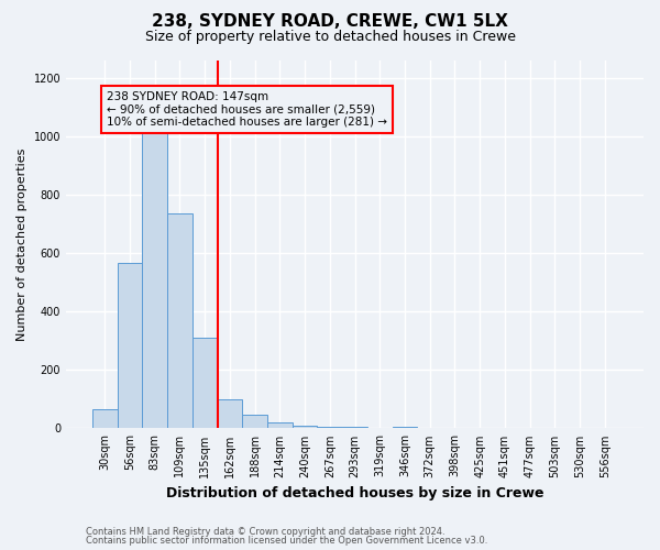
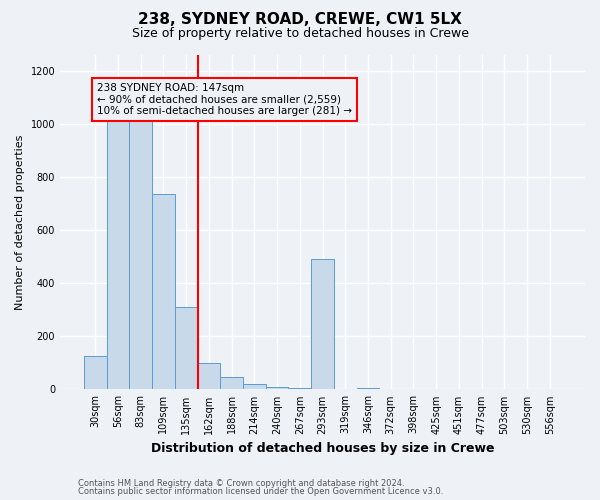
30sqm: 65 -> 125
56sqm: 565 -> 1010
293sqm: 5 -> 490
